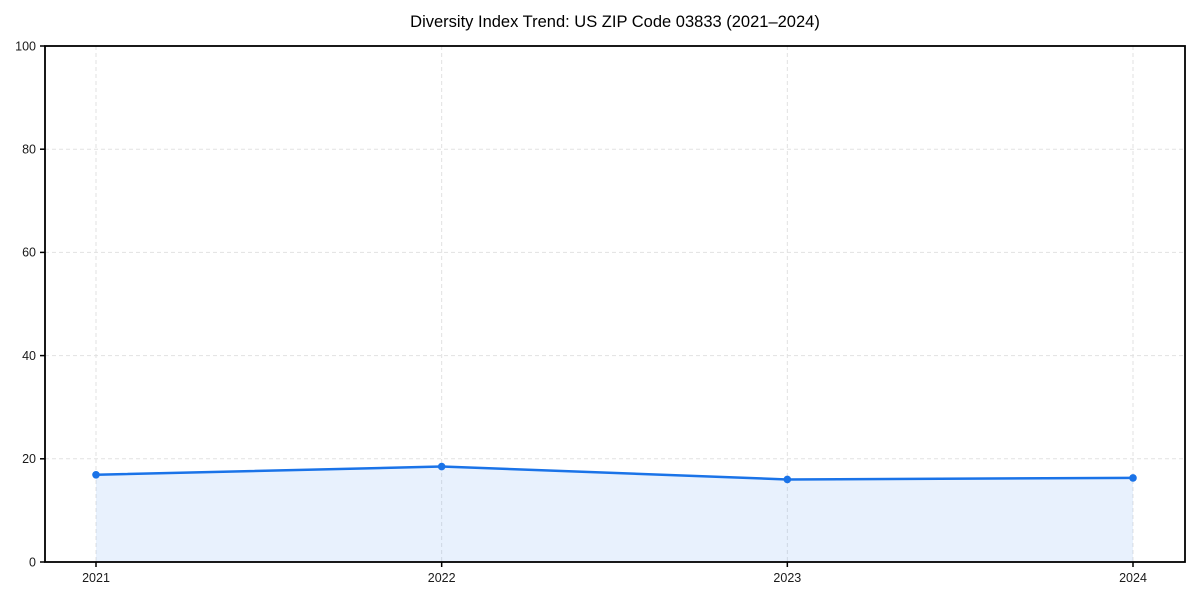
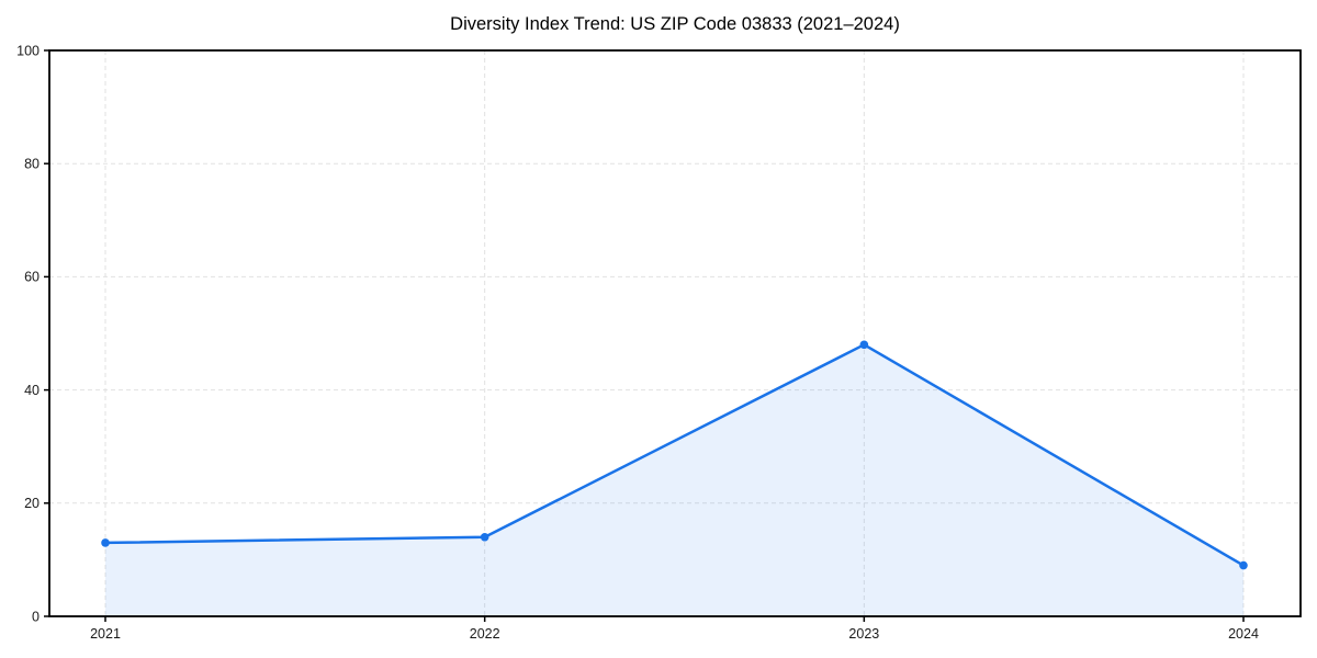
2021: 17 -> 13
2022: 18 -> 14
2023: 16 -> 48
2024: 16 -> 9
